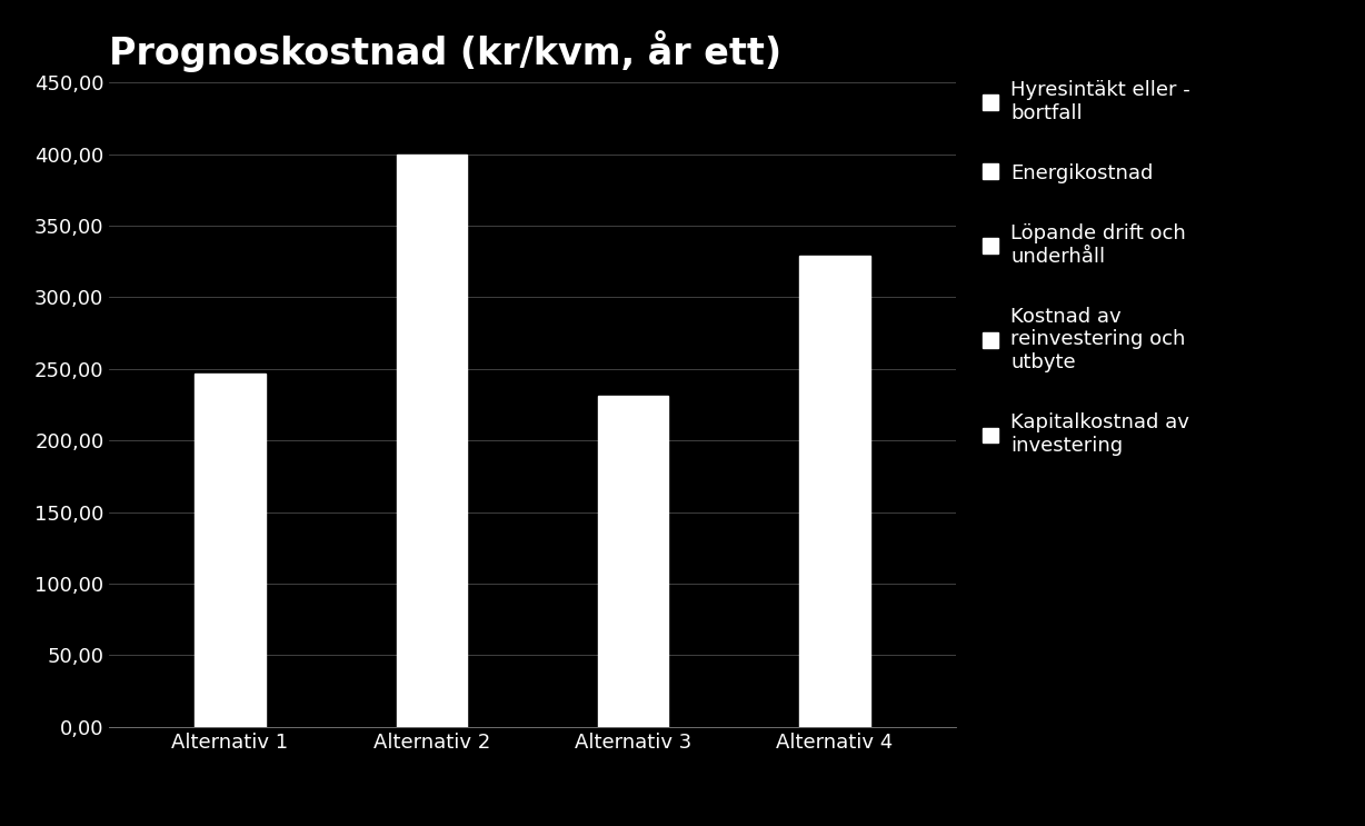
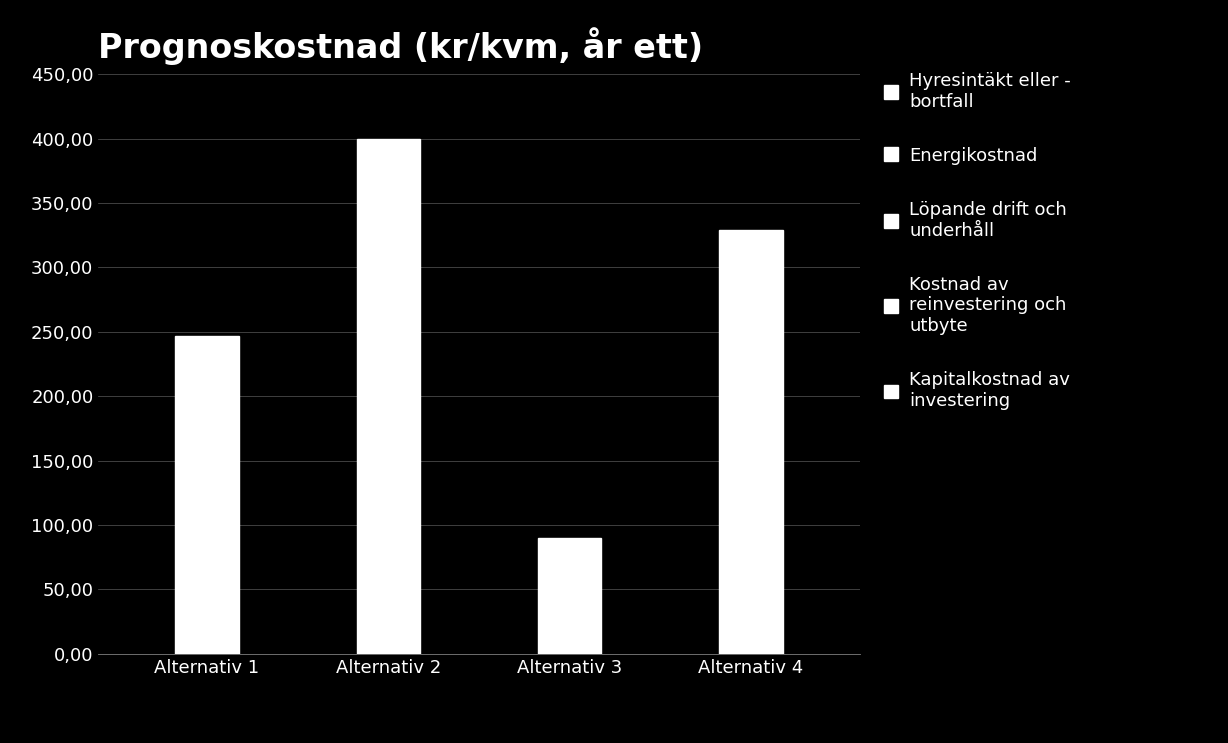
Alternativ 3: 231 -> 90
